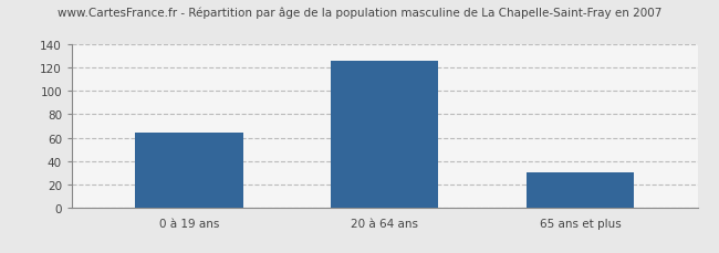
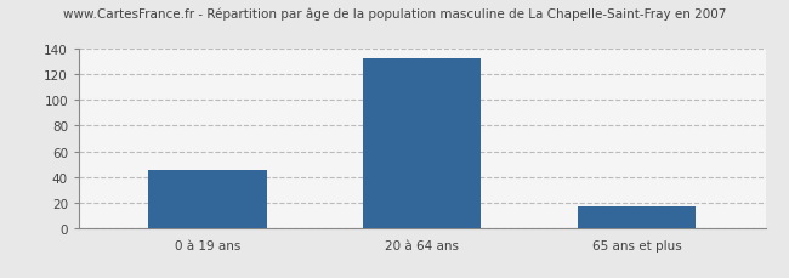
0 à 19 ans: 64 -> 45
20 à 64 ans: 126 -> 133
65 ans et plus: 30 -> 17
